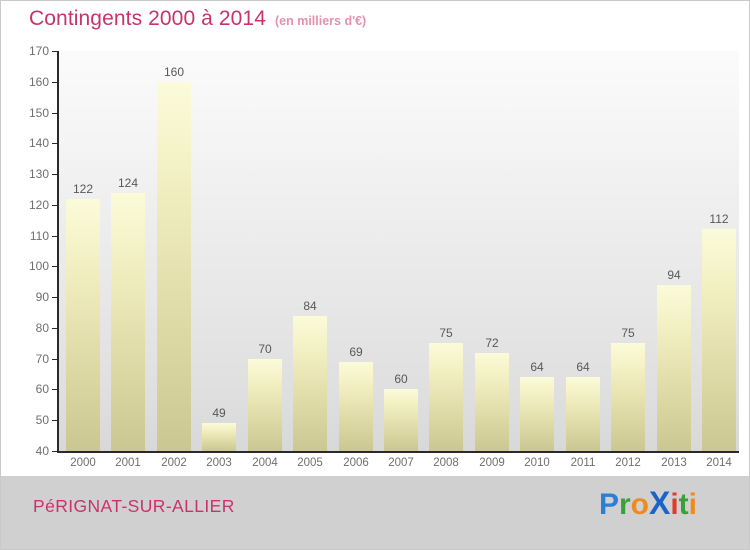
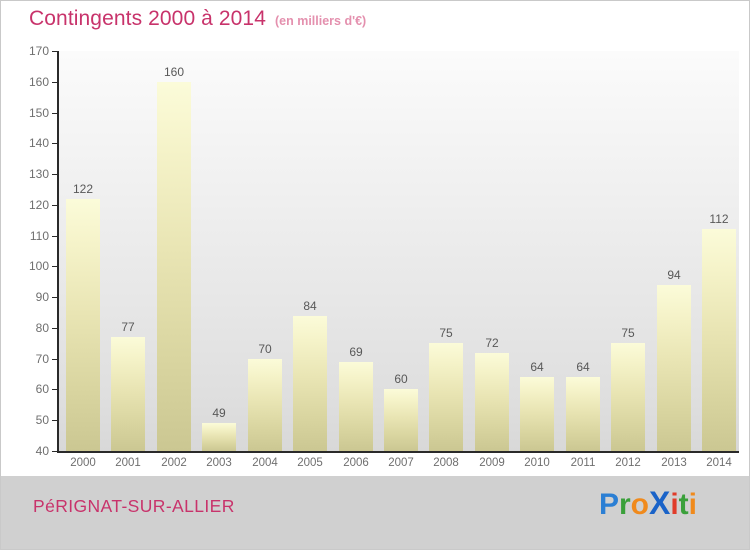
2001: 124 -> 77
